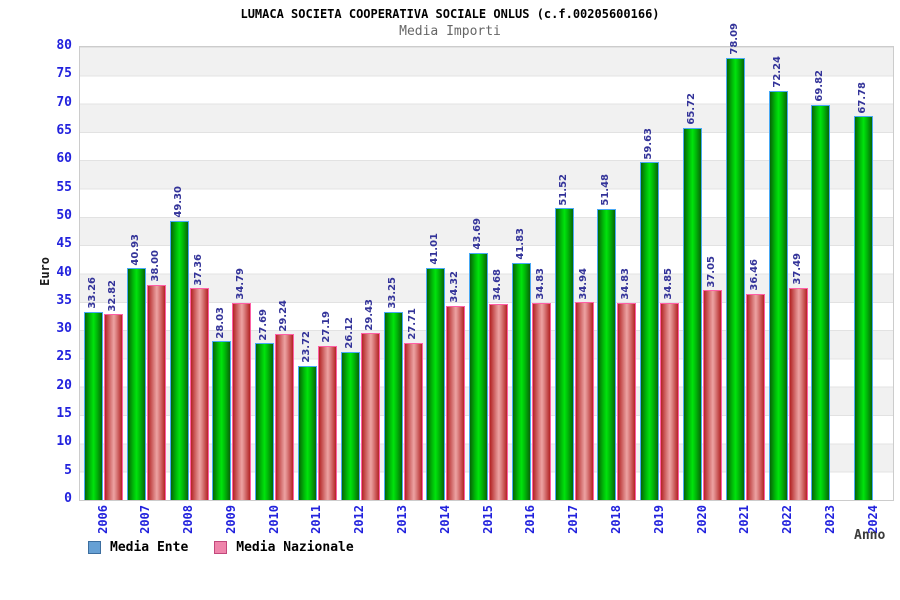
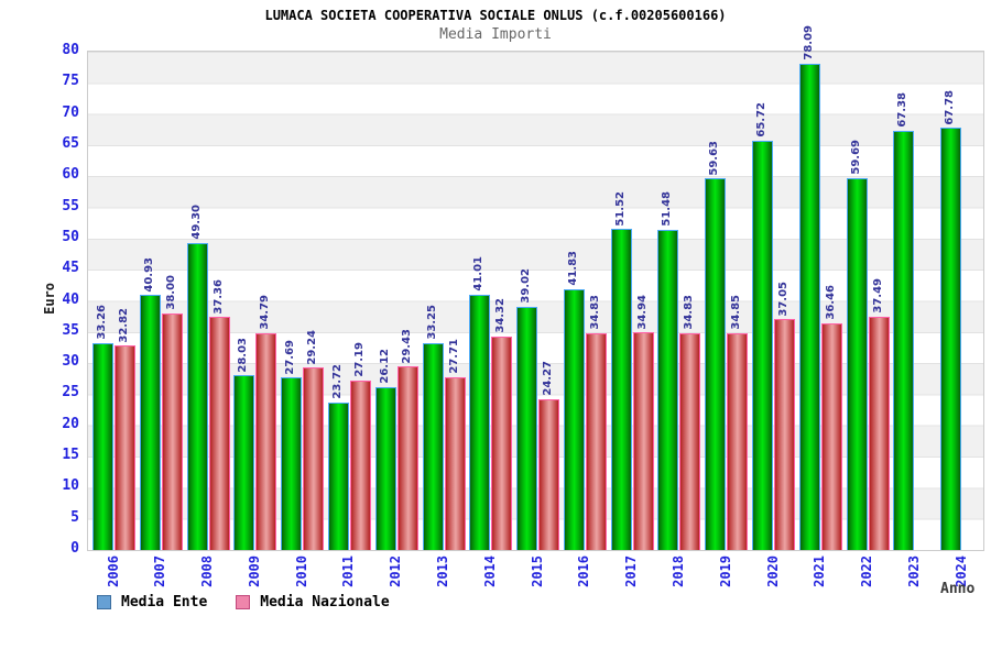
Media Ente/2015: 43.69 -> 39.02
Media Nazionale/2015: 34.68 -> 24.27
Media Ente/2022: 72.24 -> 59.69
Media Ente/2023: 69.82 -> 67.38
